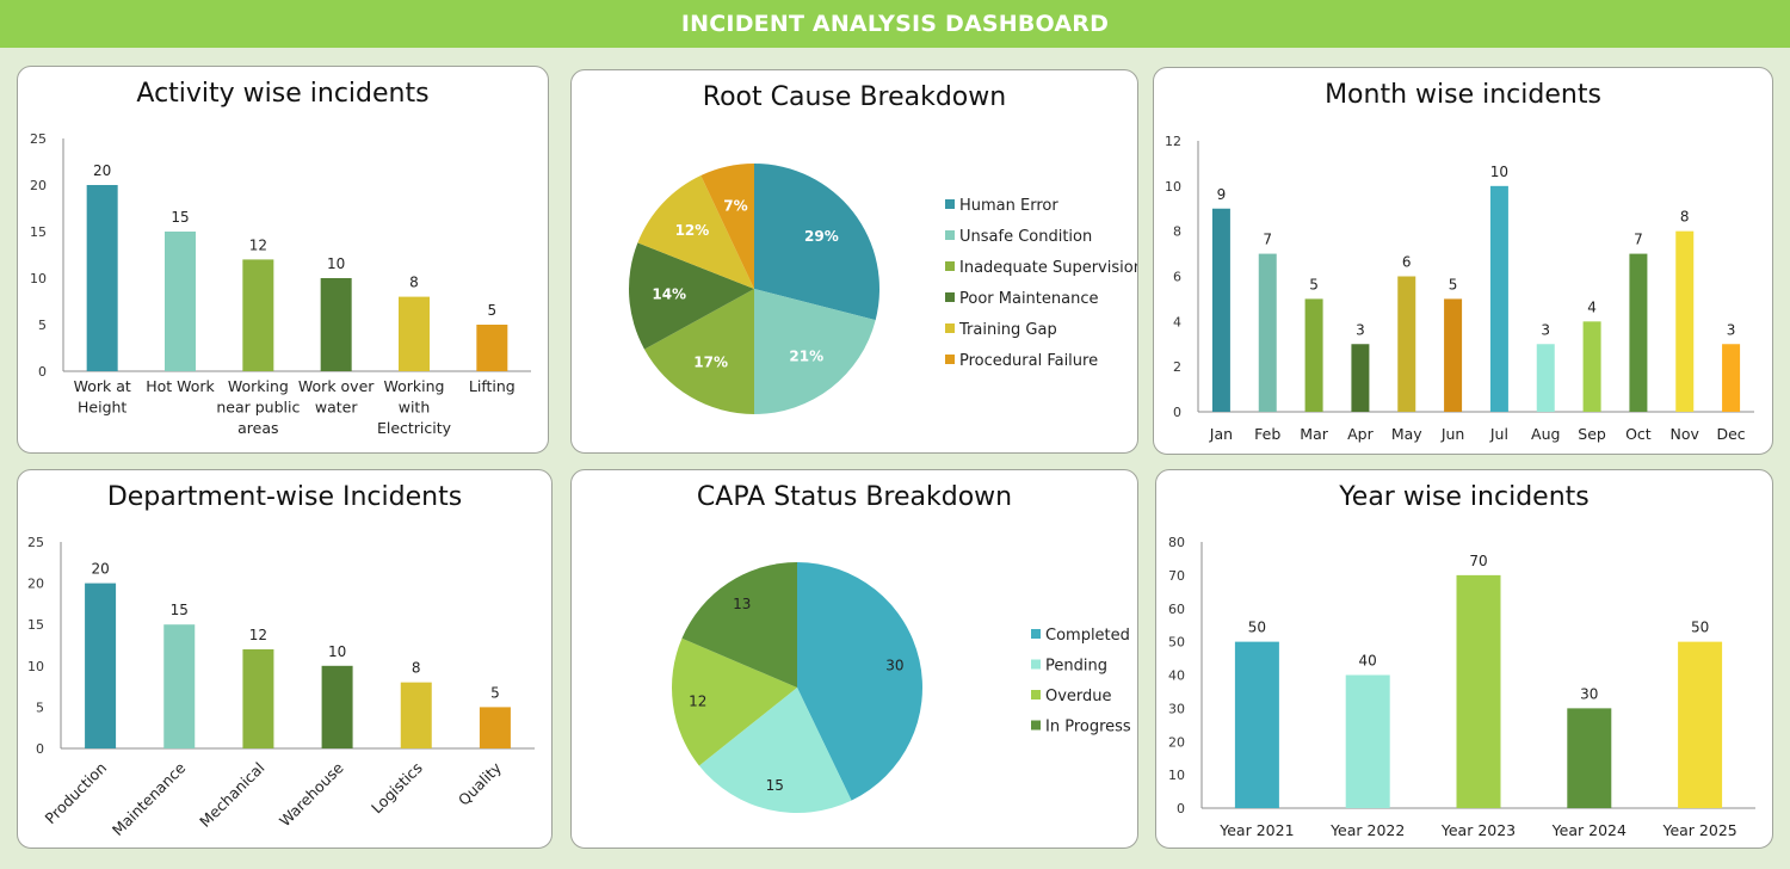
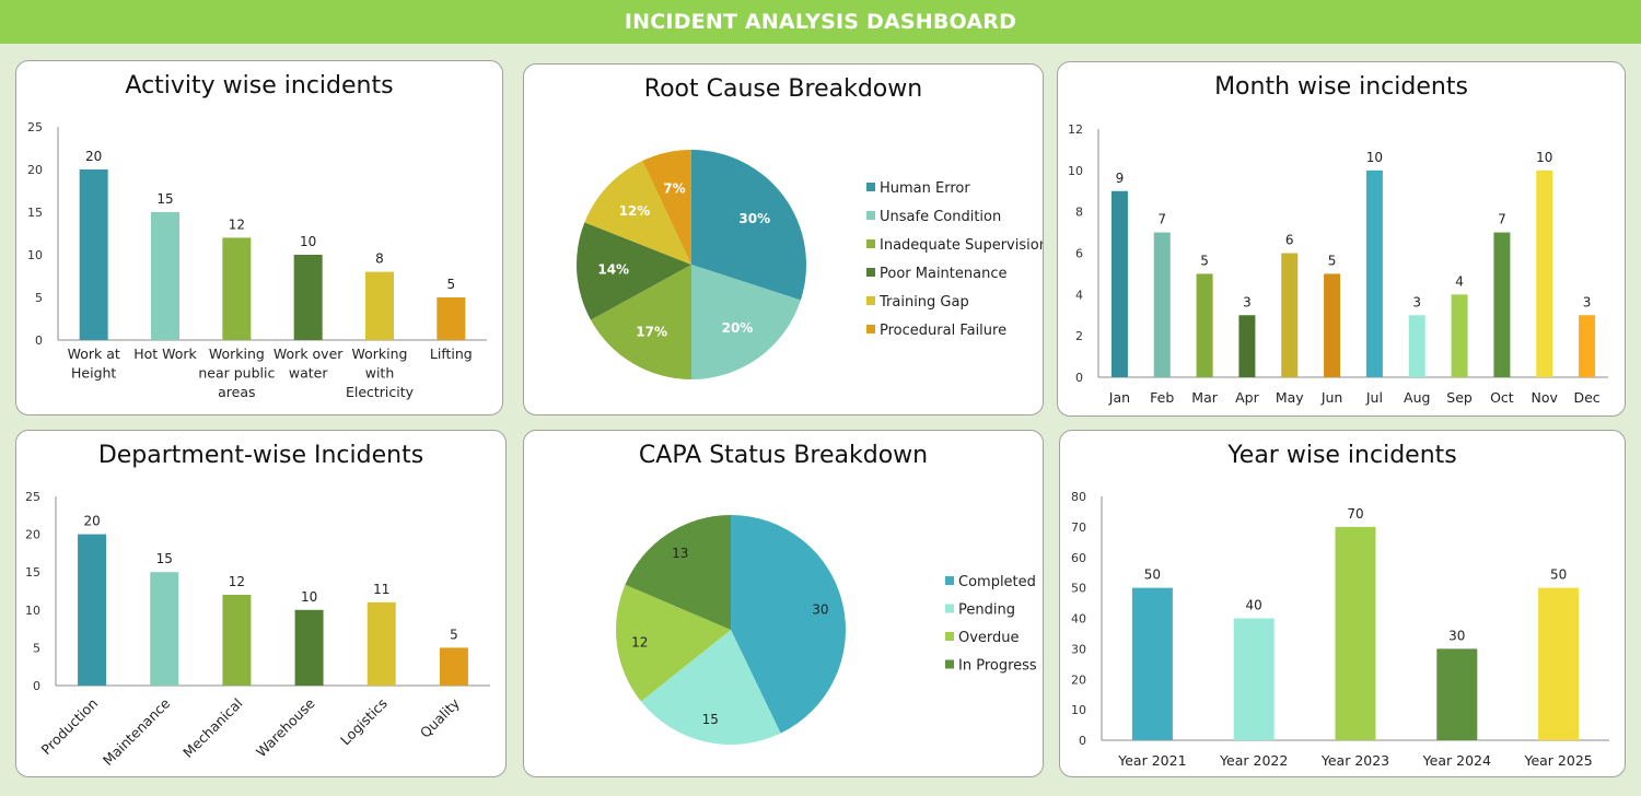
Root Cause Breakdown/Human Error: 29% -> 30%
Root Cause Breakdown/Unsafe Condition: 21% -> 20%
Month wise incidents/Nov: 8 -> 10
Department-wise Incidents/Logistics: 8 -> 11
